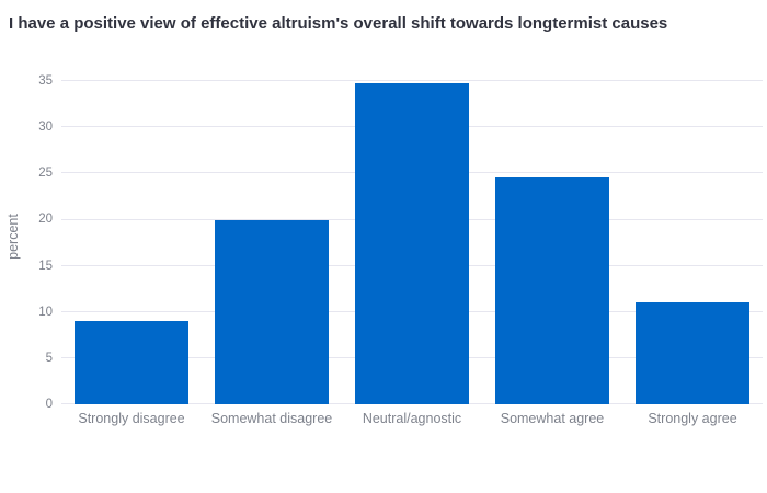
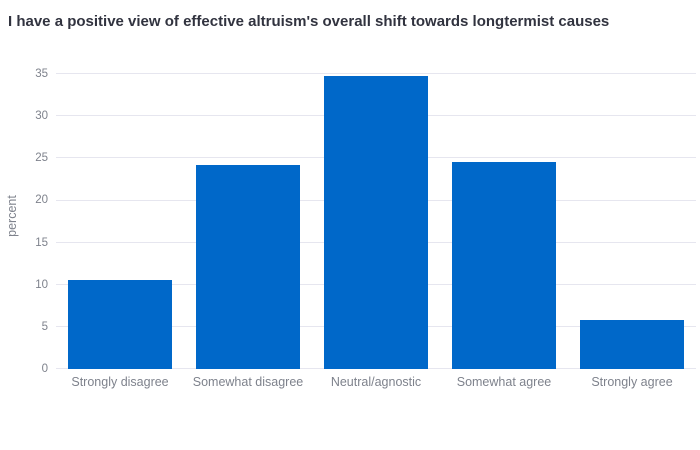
Strongly disagree: 9 -> 11
Somewhat disagree: 20 -> 24
Strongly agree: 11 -> 6
